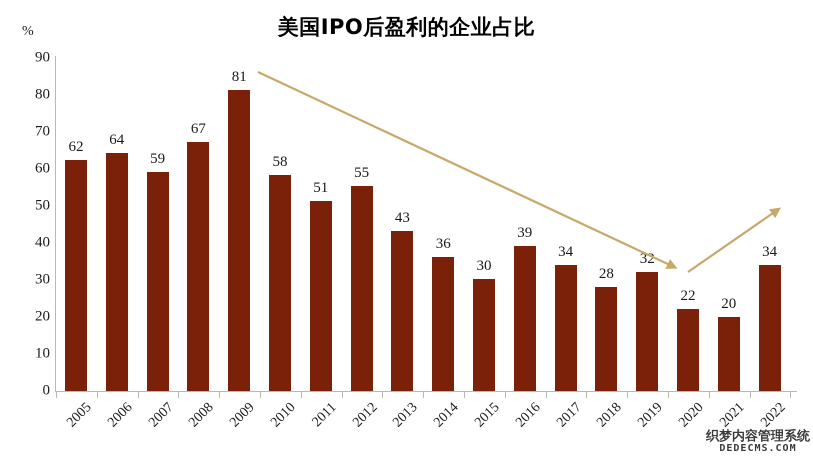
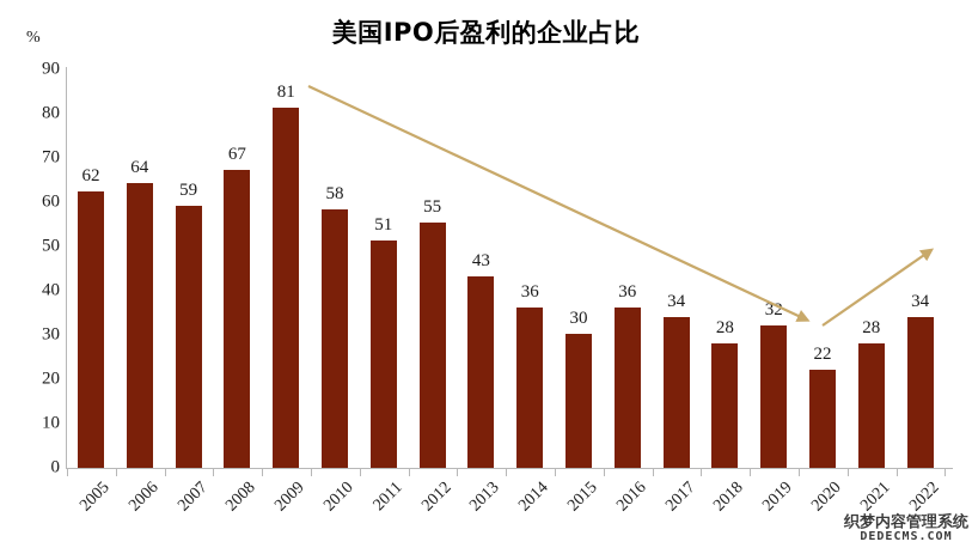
2016: 39 -> 36
2021: 20 -> 28
